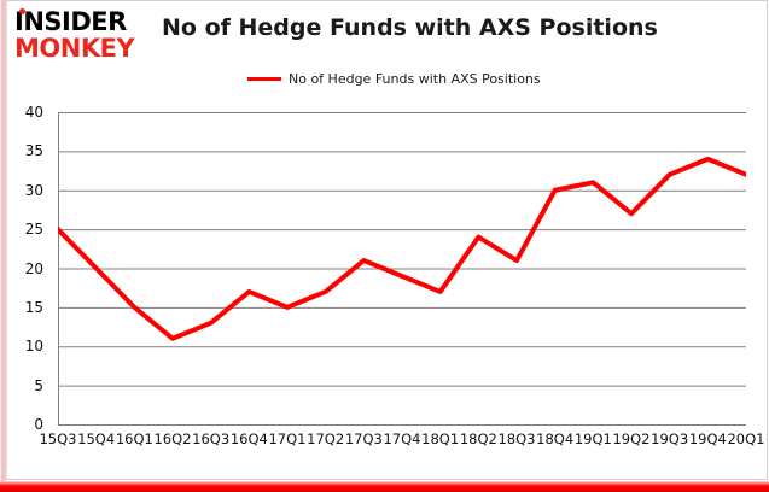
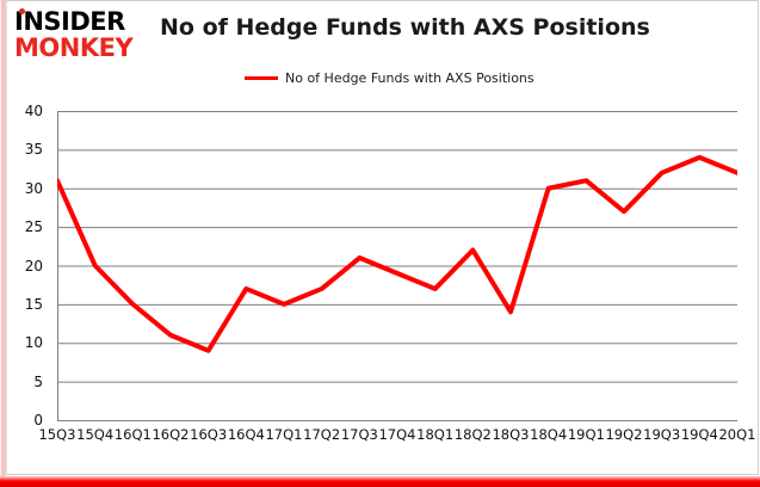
15Q3: 25 -> 31
16Q3: 13 -> 9
18Q2: 24 -> 22
18Q3: 21 -> 14
